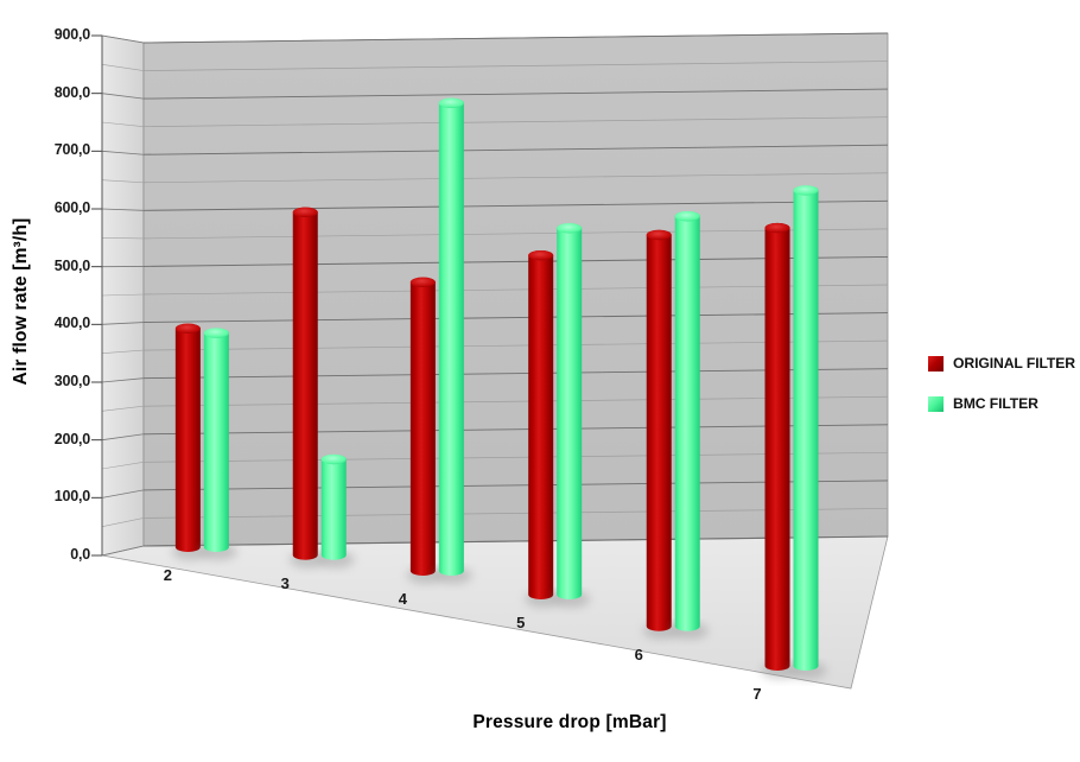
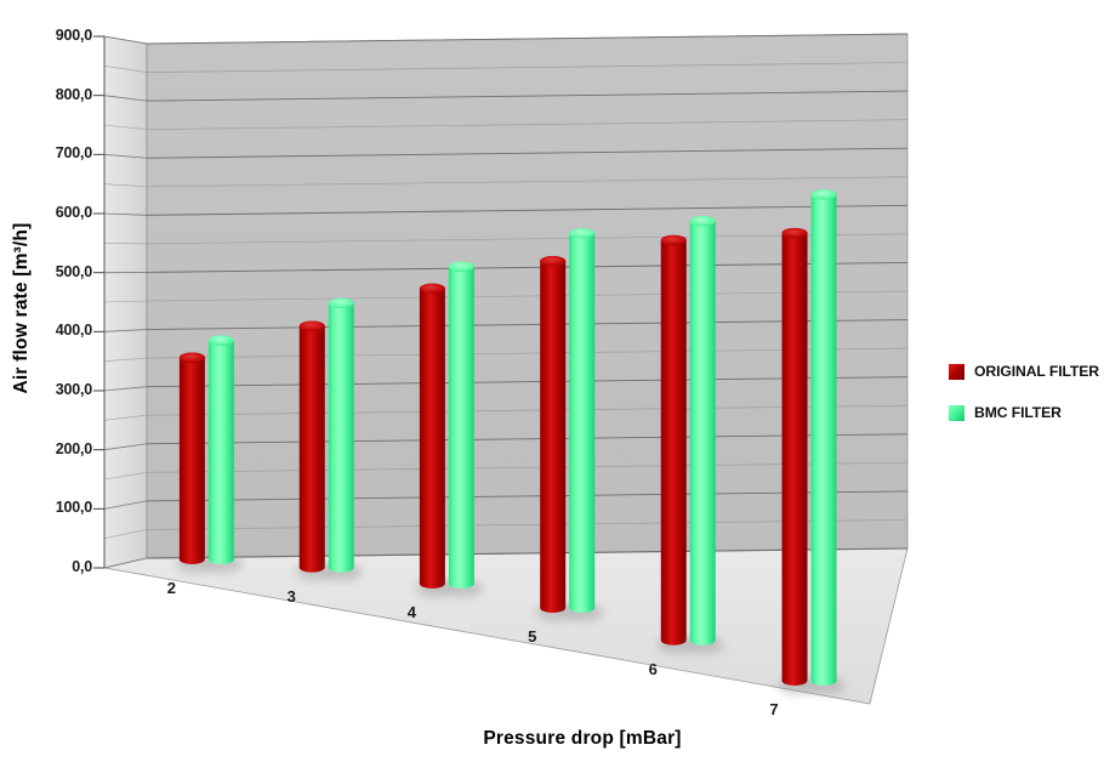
ORIGINAL FILTER/2: 390 -> 350
ORIGINAL FILTER/3: 610 -> 420
BMC FILTER/3: 170 -> 460
BMC FILTER/4: 830 -> 550
